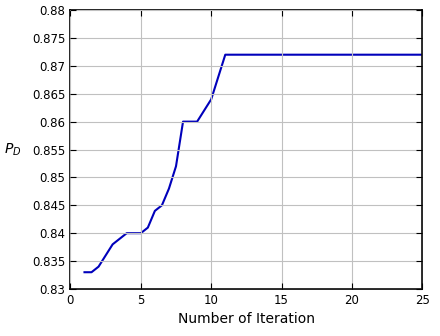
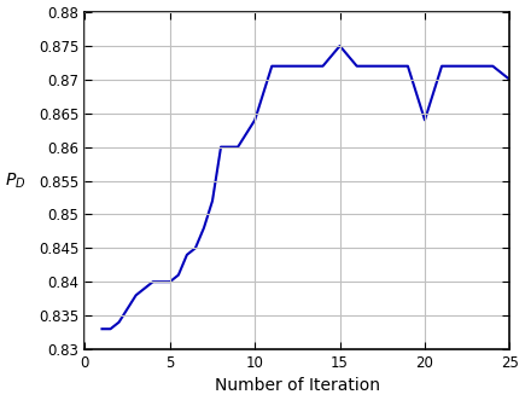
15: 0.872 -> 0.875
20: 0.872 -> 0.864
25: 0.872 -> 0.870
